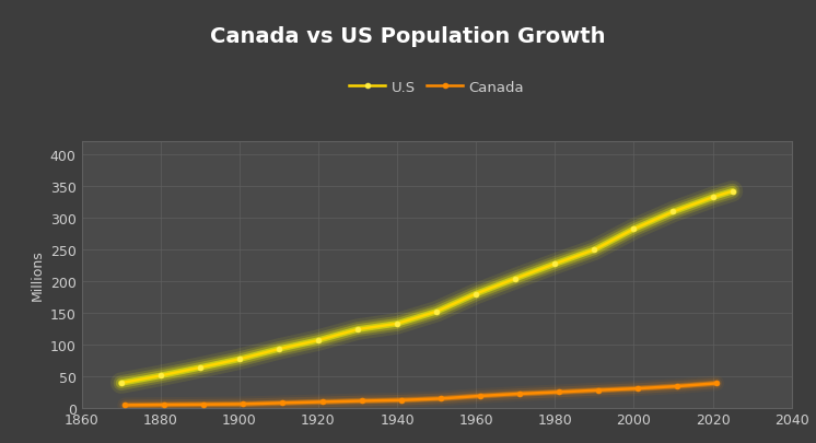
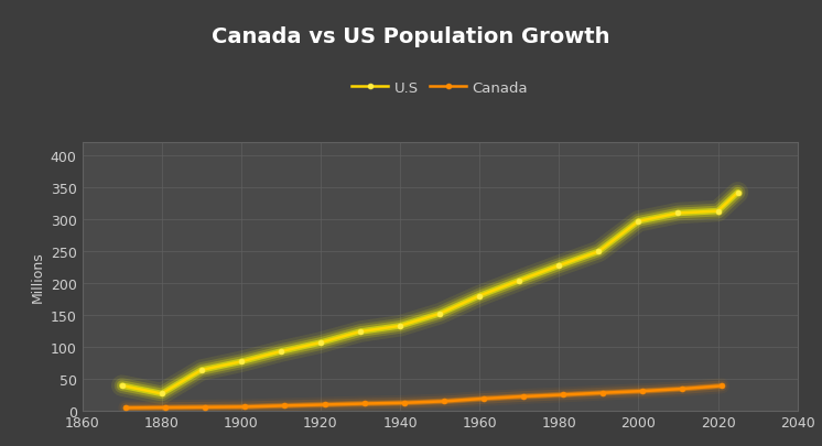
U.S/1880: 50 -> 26
U.S/2000: 281 -> 296
U.S/2020: 331 -> 312
